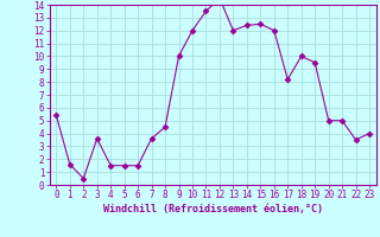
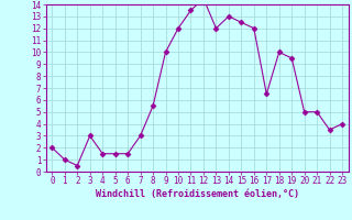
0: 5.4 -> 2.0
1: 1.6 -> 1.0
3: 3.6 -> 3.0
7: 3.6 -> 3.0
8: 4.5 -> 5.5
14: 12.4 -> 13.0
17: 8.2 -> 6.5
